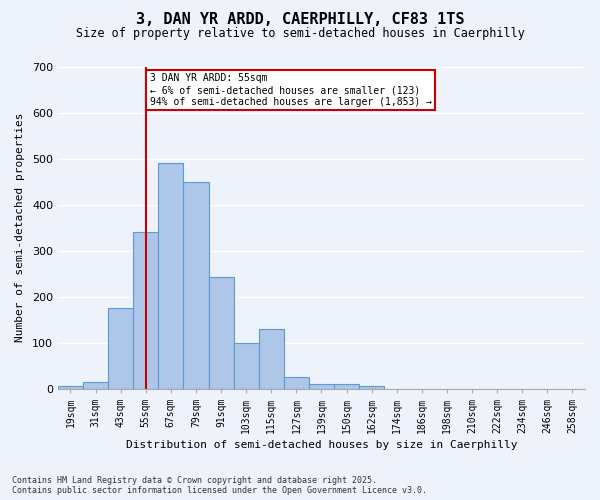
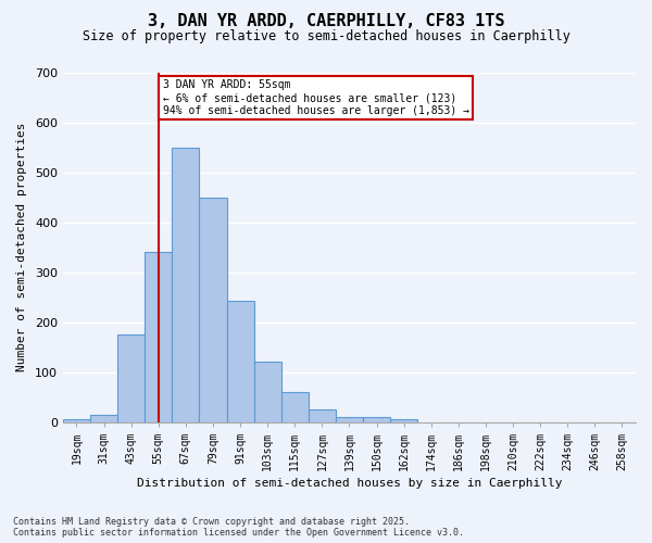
67sqm: 490 -> 548
103sqm: 100 -> 121
115sqm: 130 -> 60
